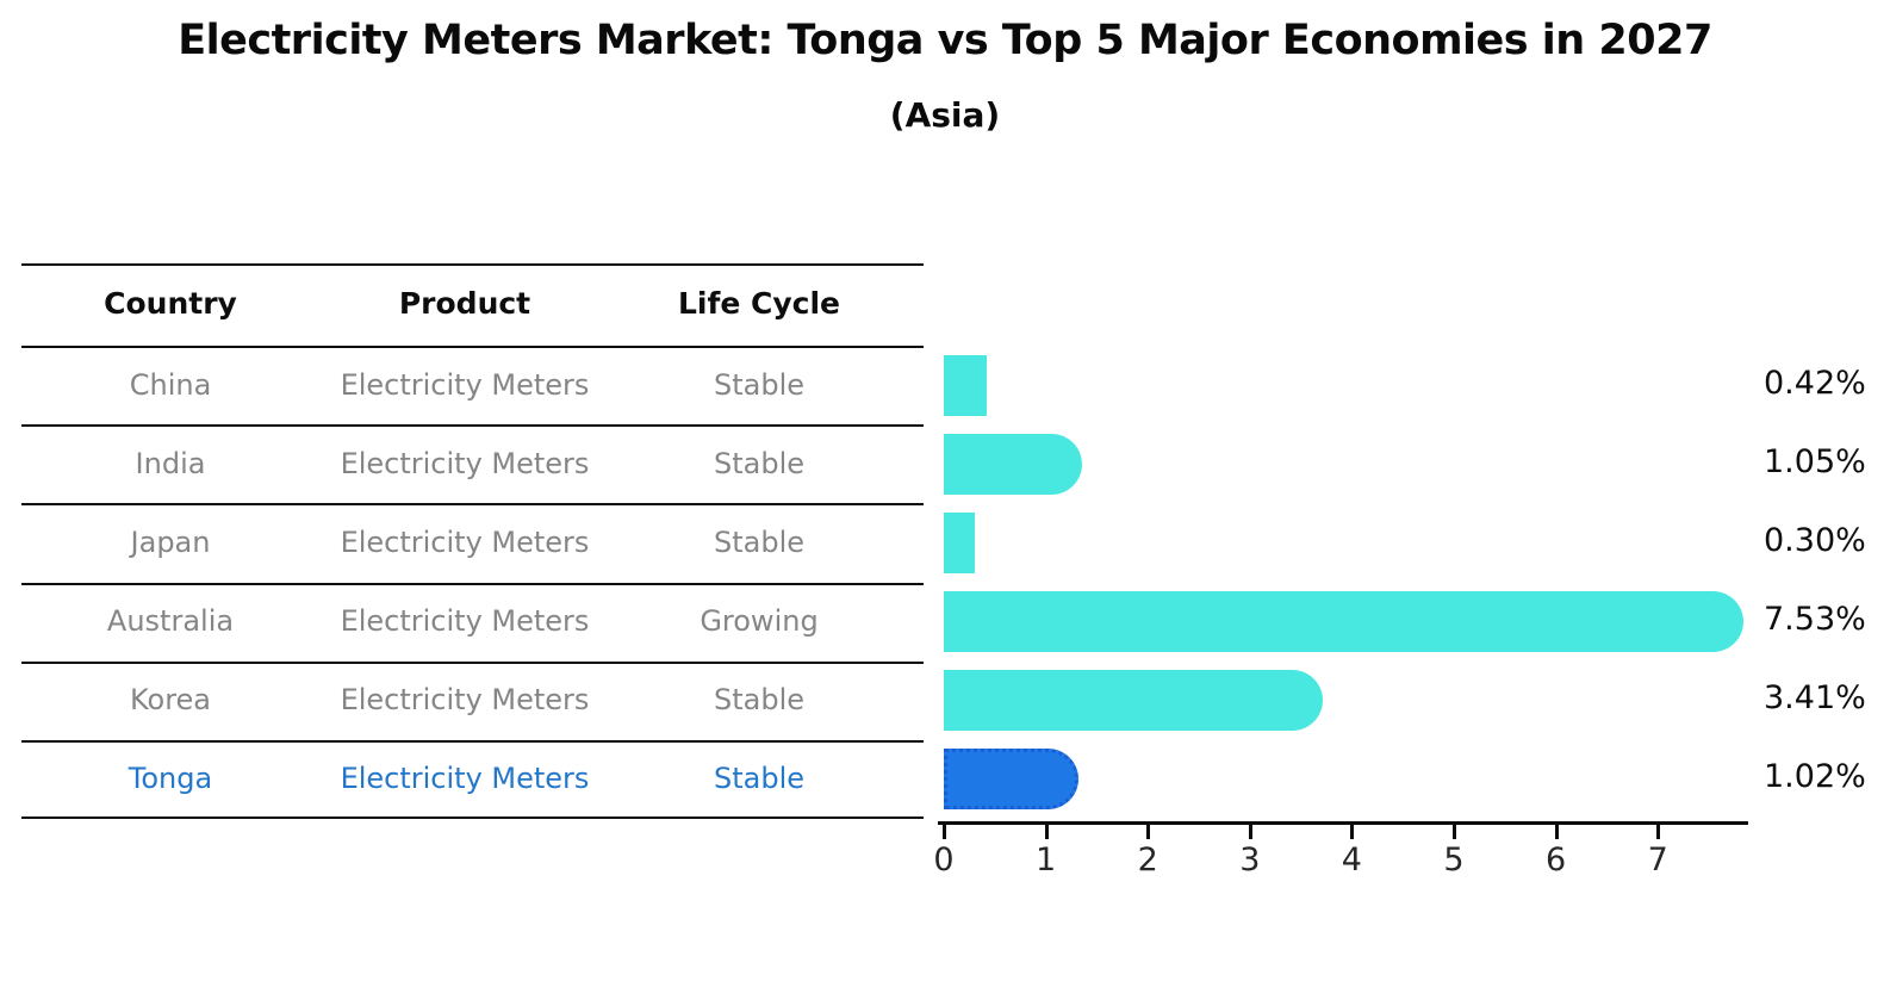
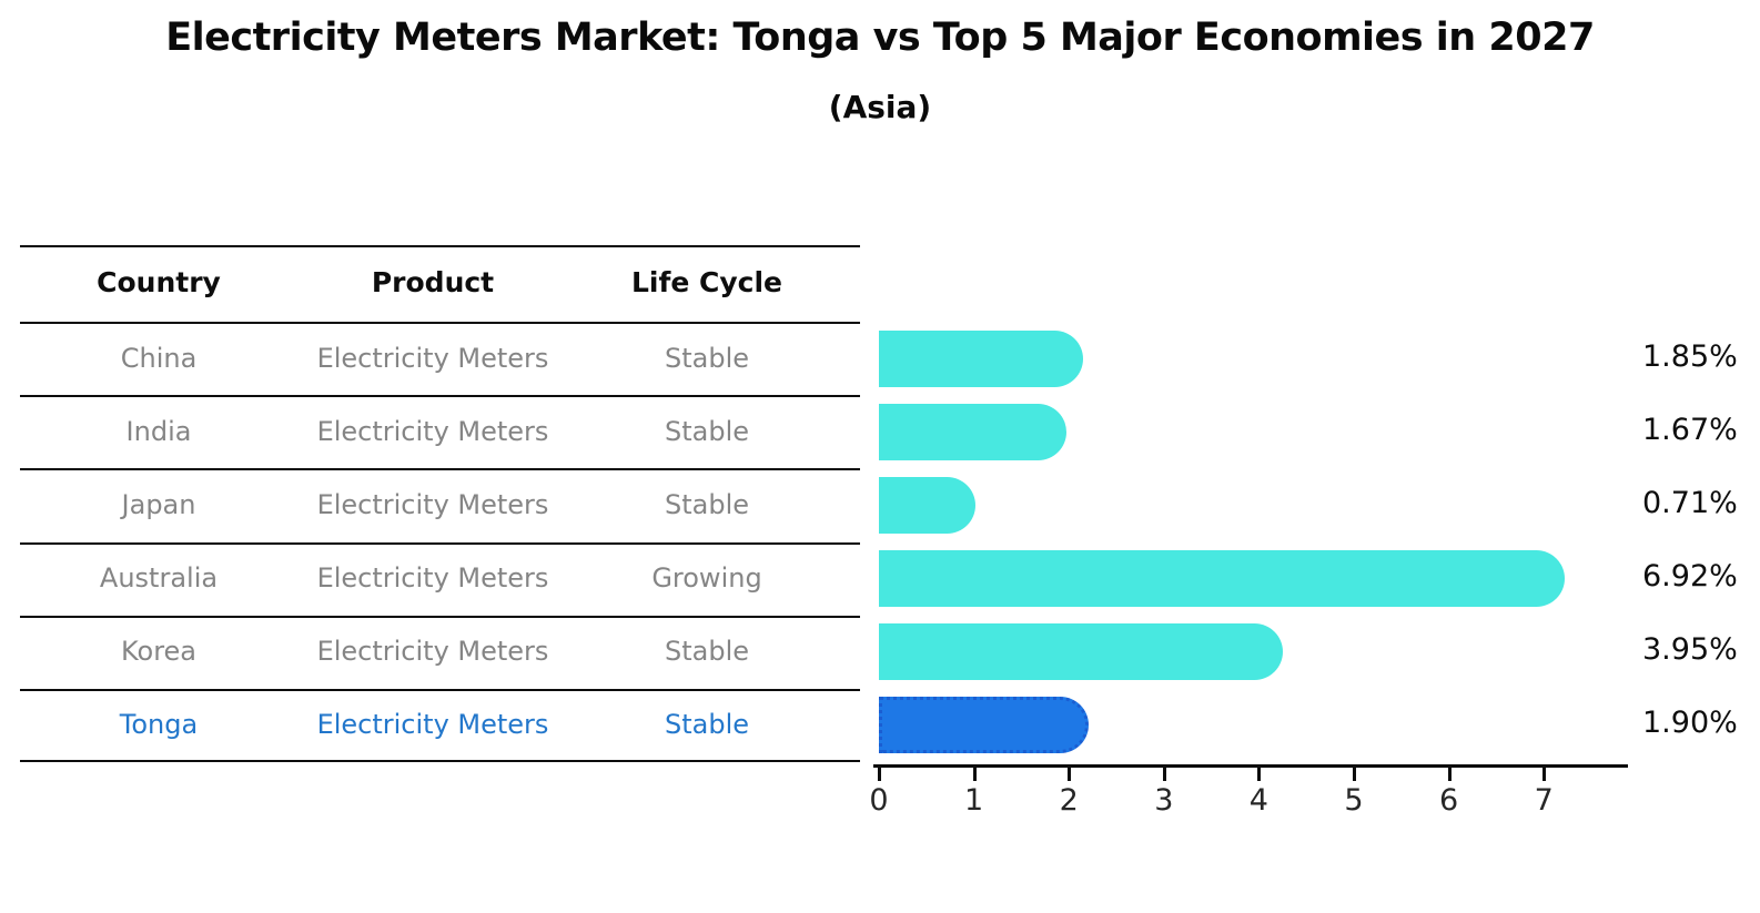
China: 0.42% -> 1.85%
India: 1.05% -> 1.67%
Japan: 0.30% -> 0.71%
Australia: 7.53% -> 6.92%
Korea: 3.41% -> 3.95%
Tonga: 1.02% -> 1.90%
